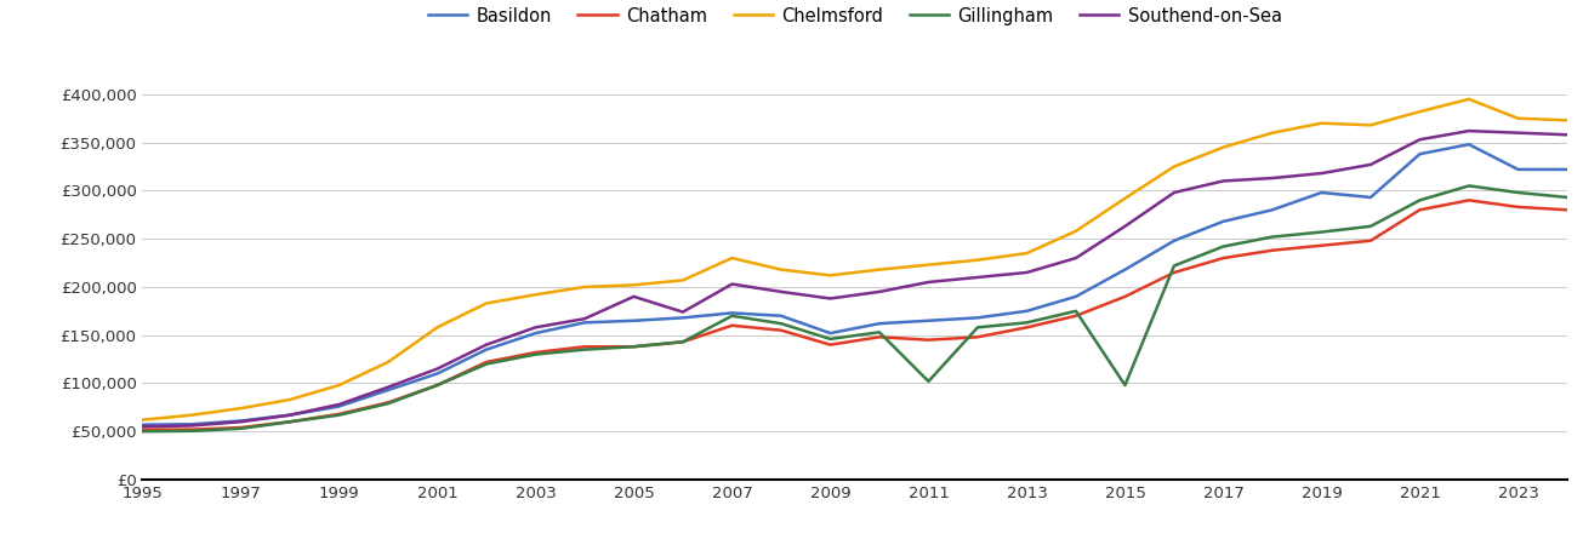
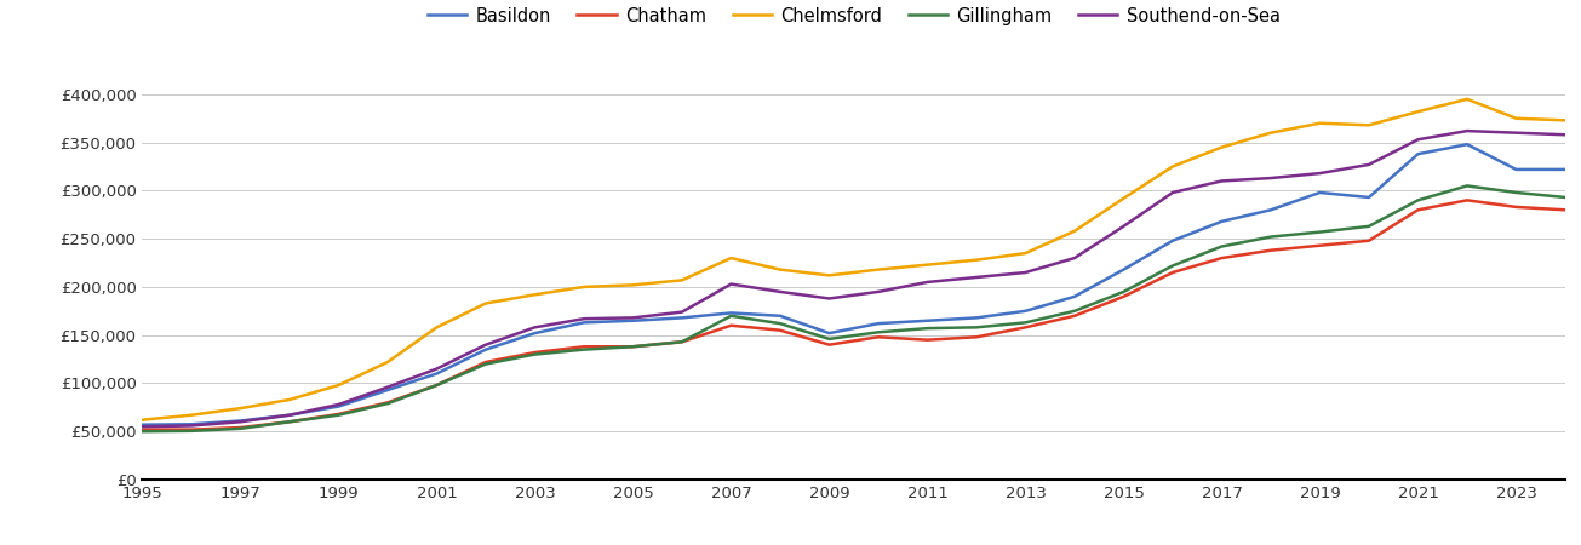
Southend-on-Sea/2005: £190,000 -> £168,000
Gillingham/2011: £102,000 -> £157,000
Gillingham/2015: £98,000 -> £195,000
